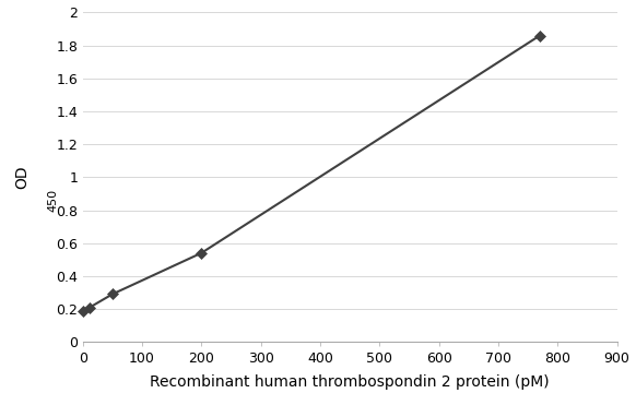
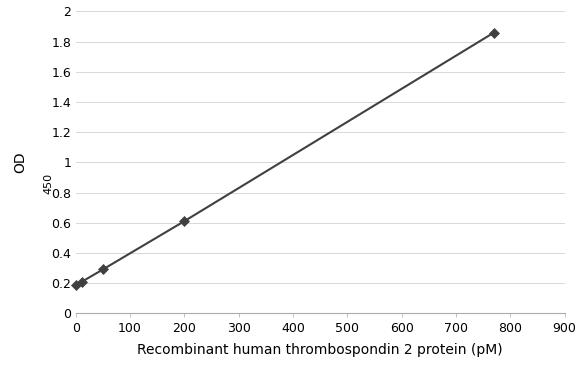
200: 0.54 -> 0.61
